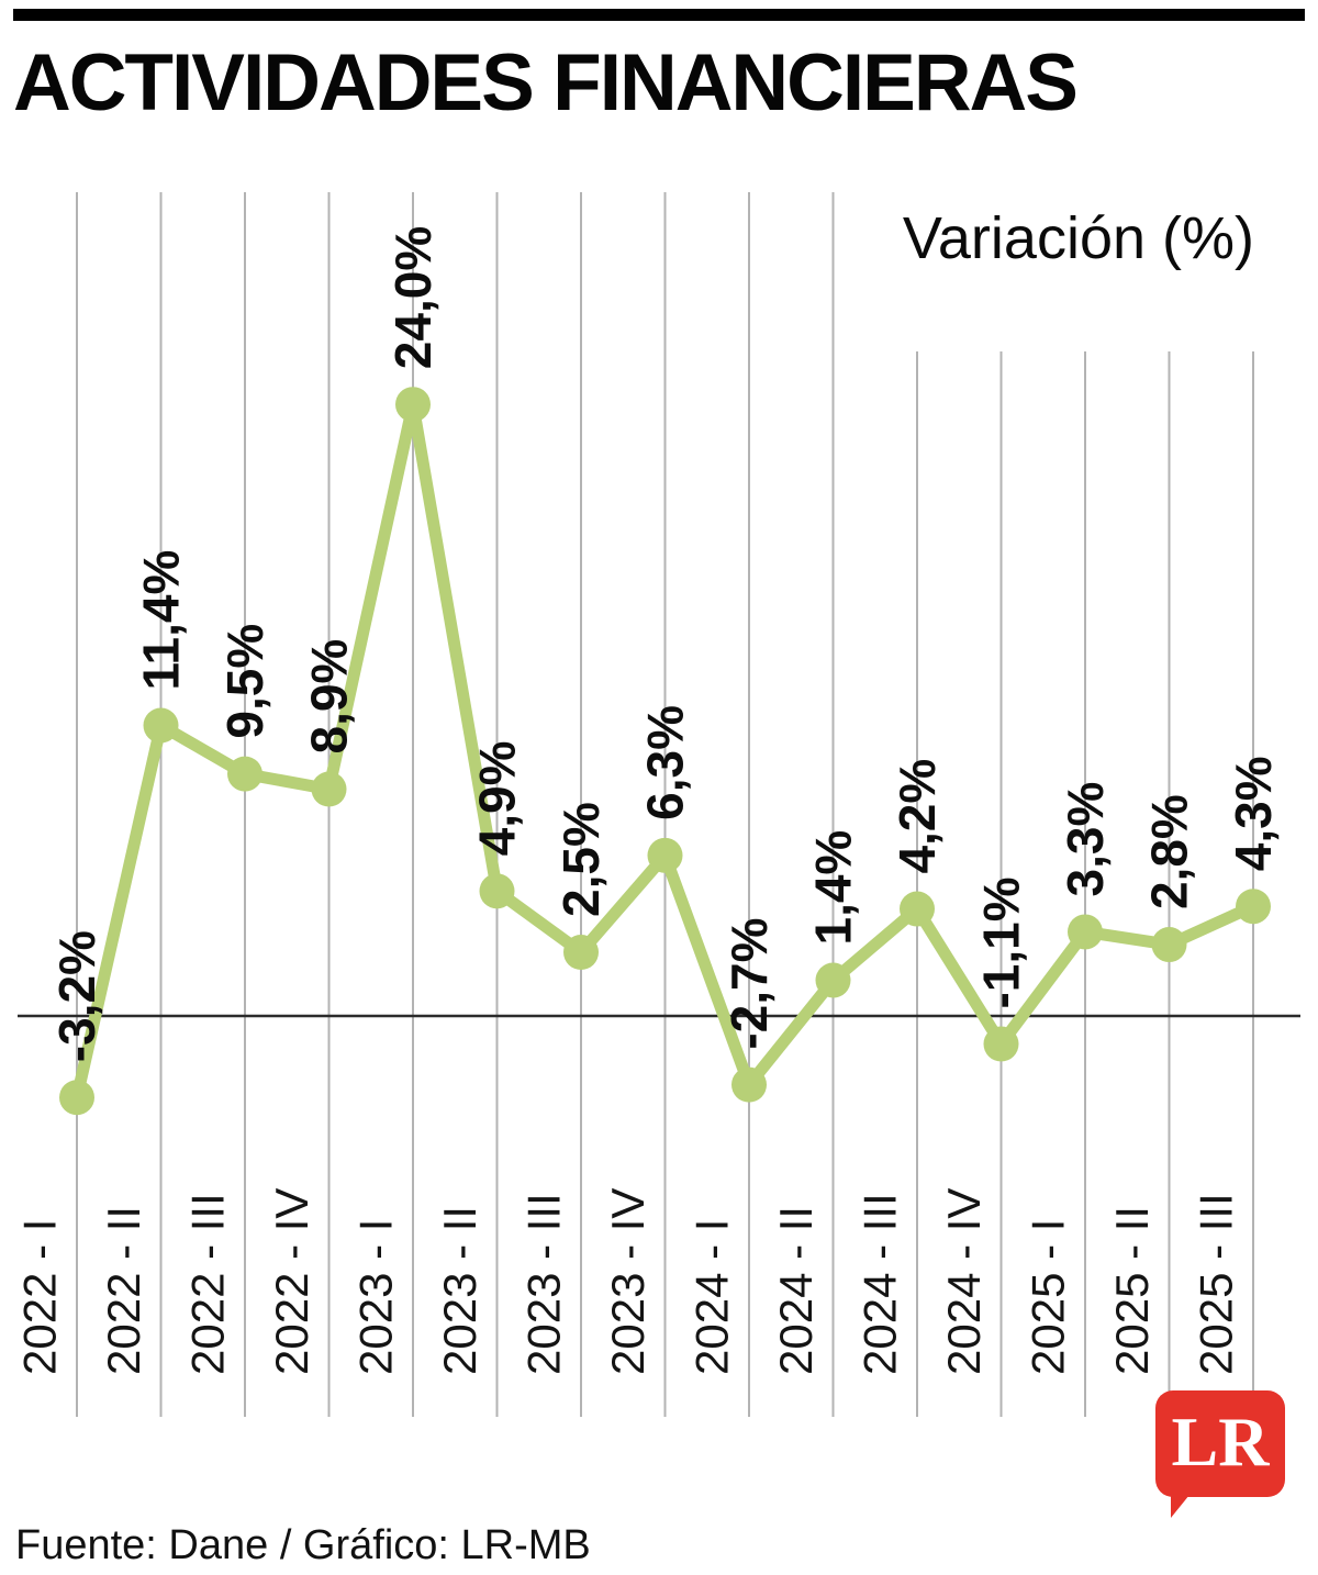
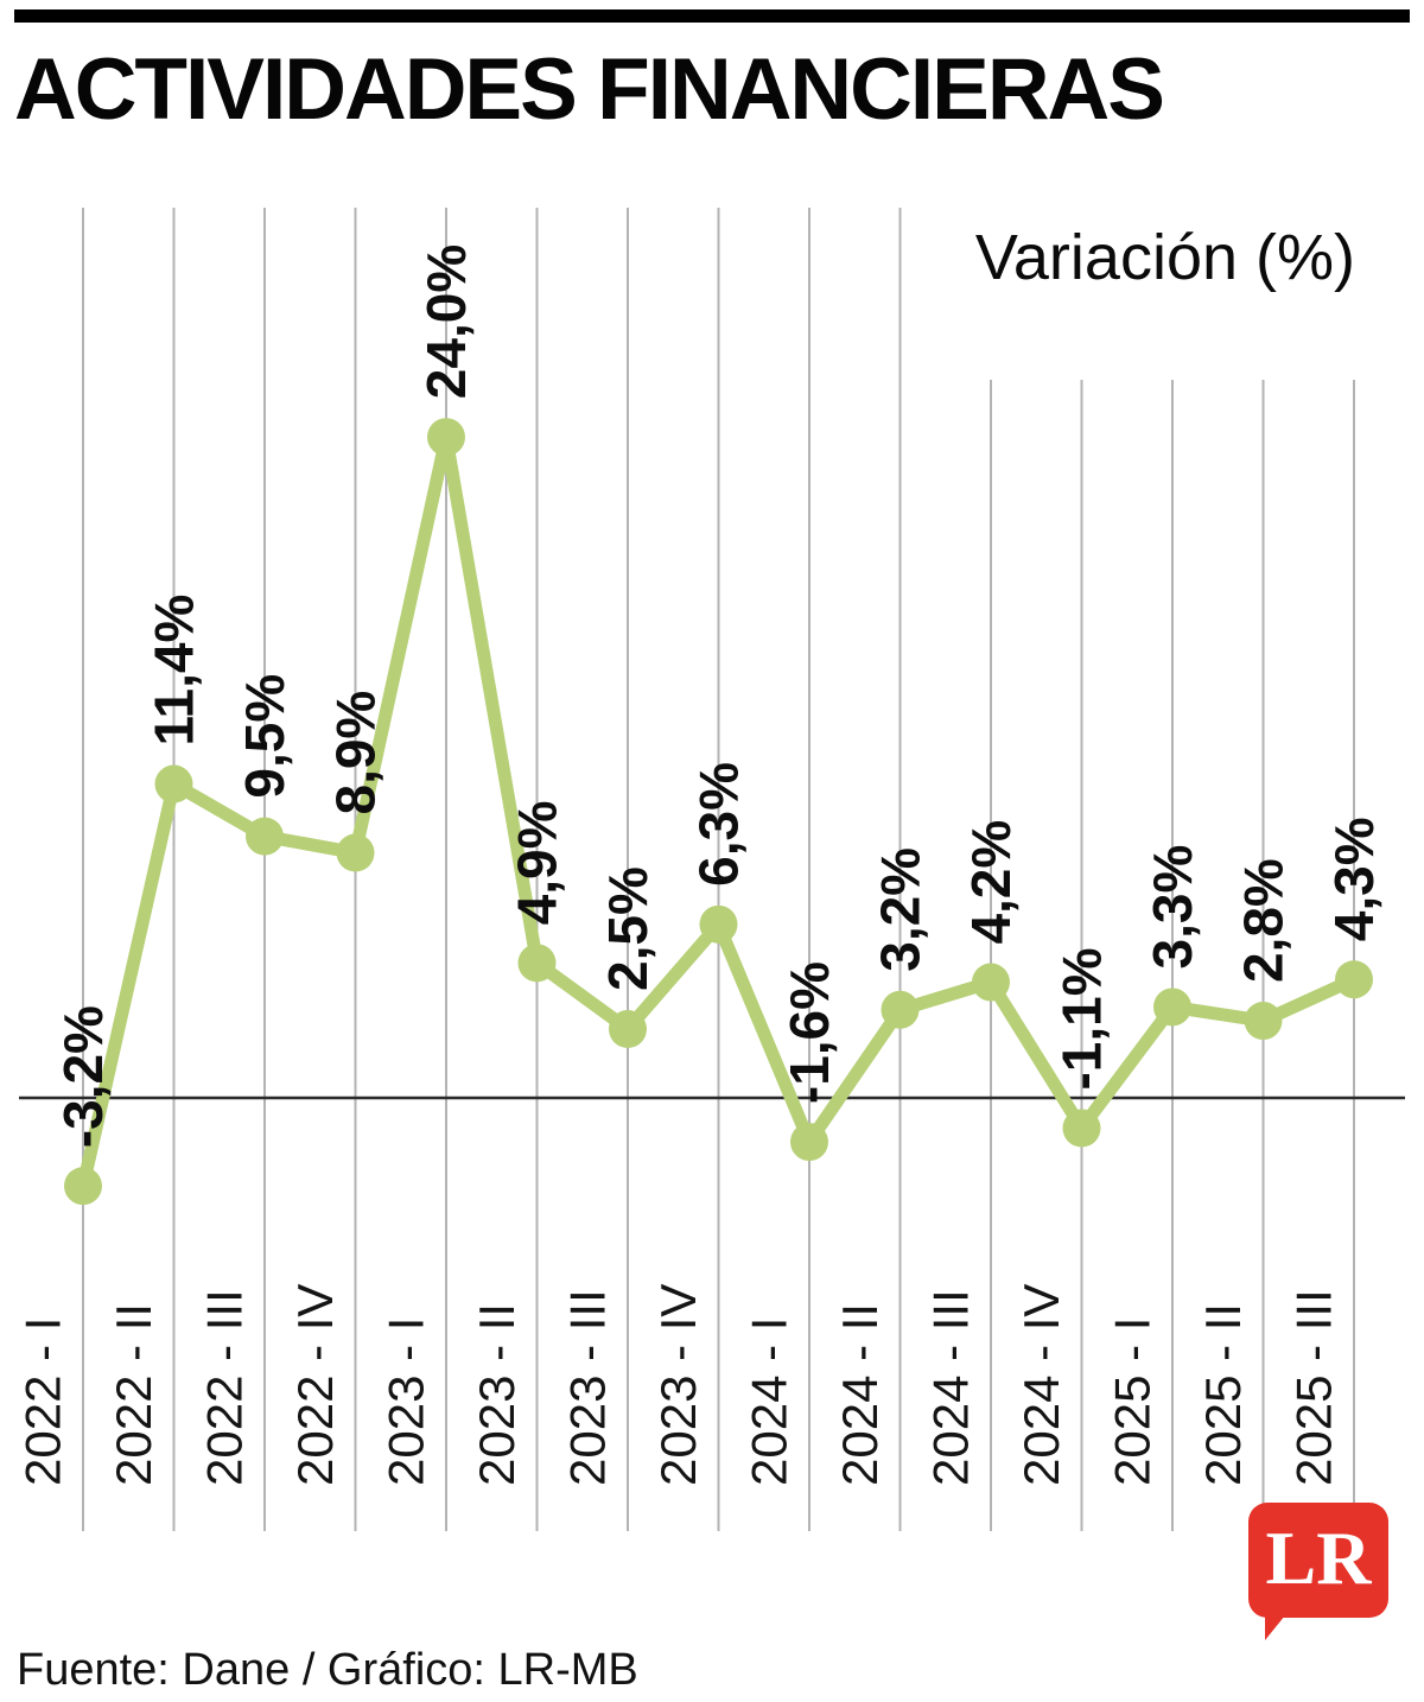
2024 - I: -2,7% -> -1,6%
2024 - II: 1,4% -> 3,2%
